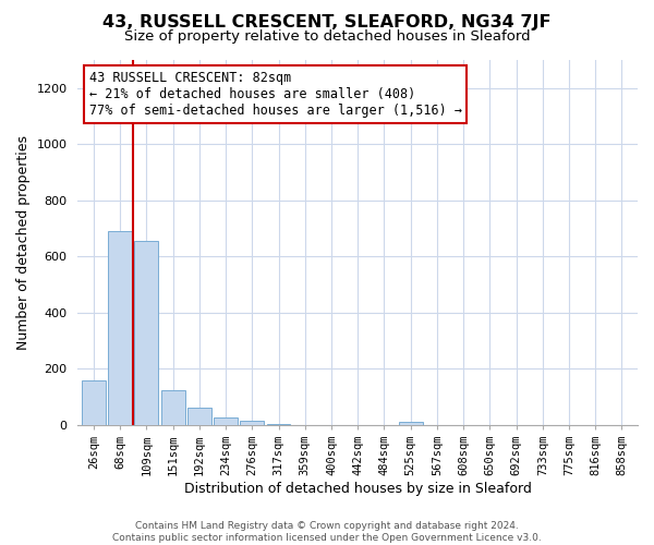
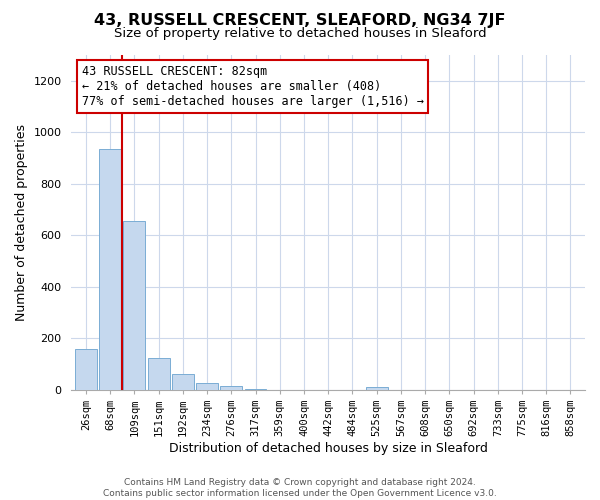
68sqm: 690 -> 935
